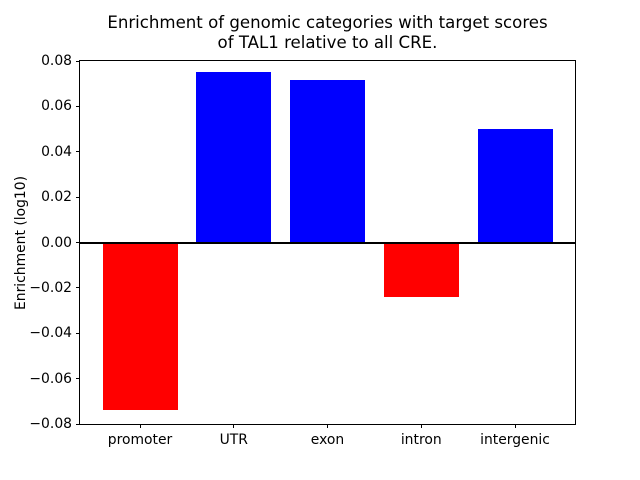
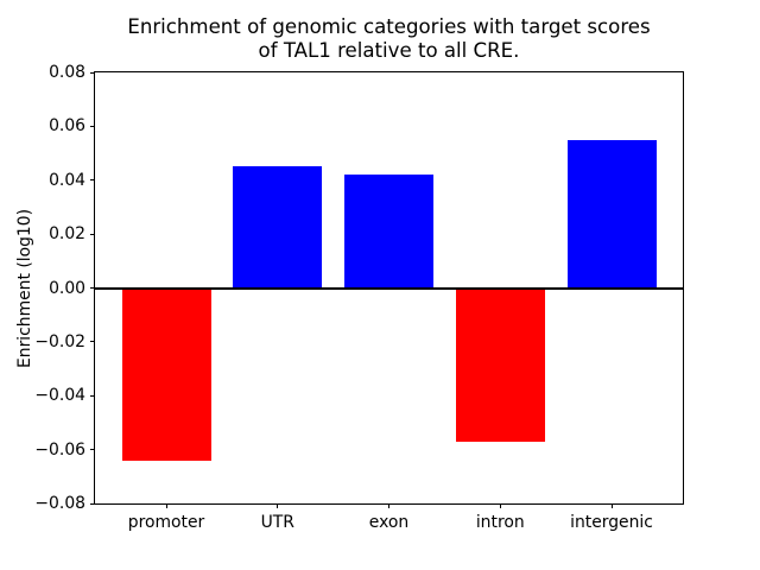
promoter: -0.074 -> -0.064
UTR: 0.075 -> 0.045
exon: 0.071 -> 0.042
intron: -0.024 -> -0.057
intergenic: 0.050 -> 0.055
